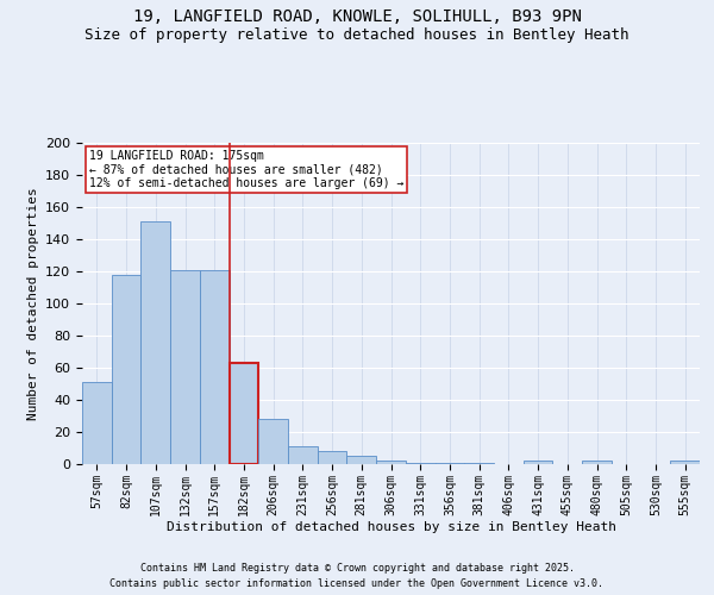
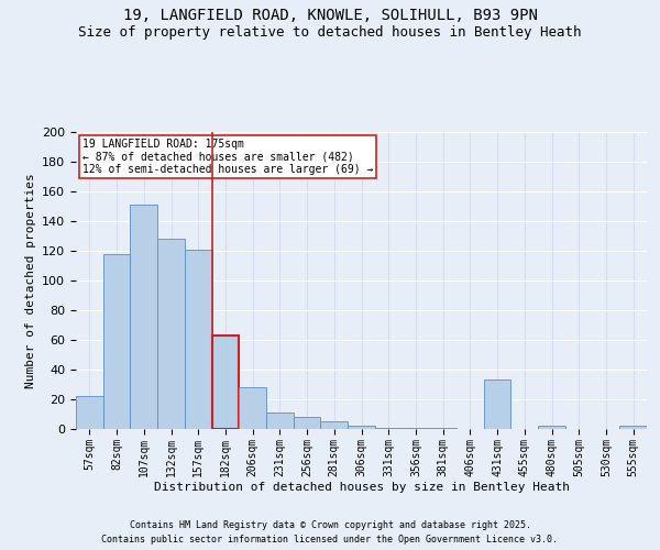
57sqm: 51 -> 22
132sqm: 121 -> 128
431sqm: 2 -> 33
